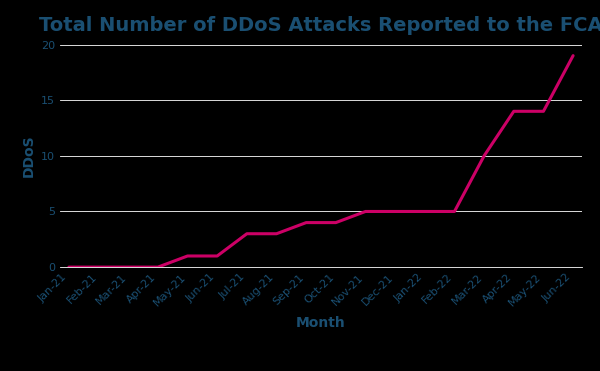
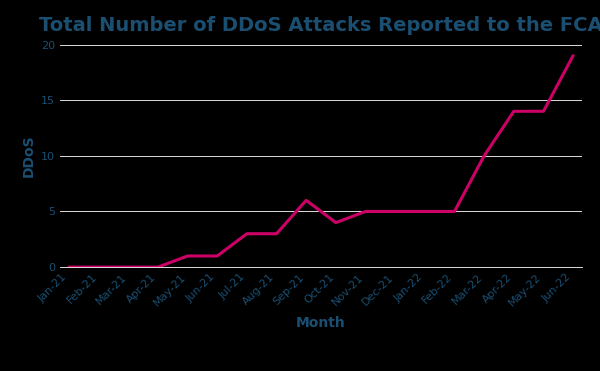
Sep-21: 4 -> 6
